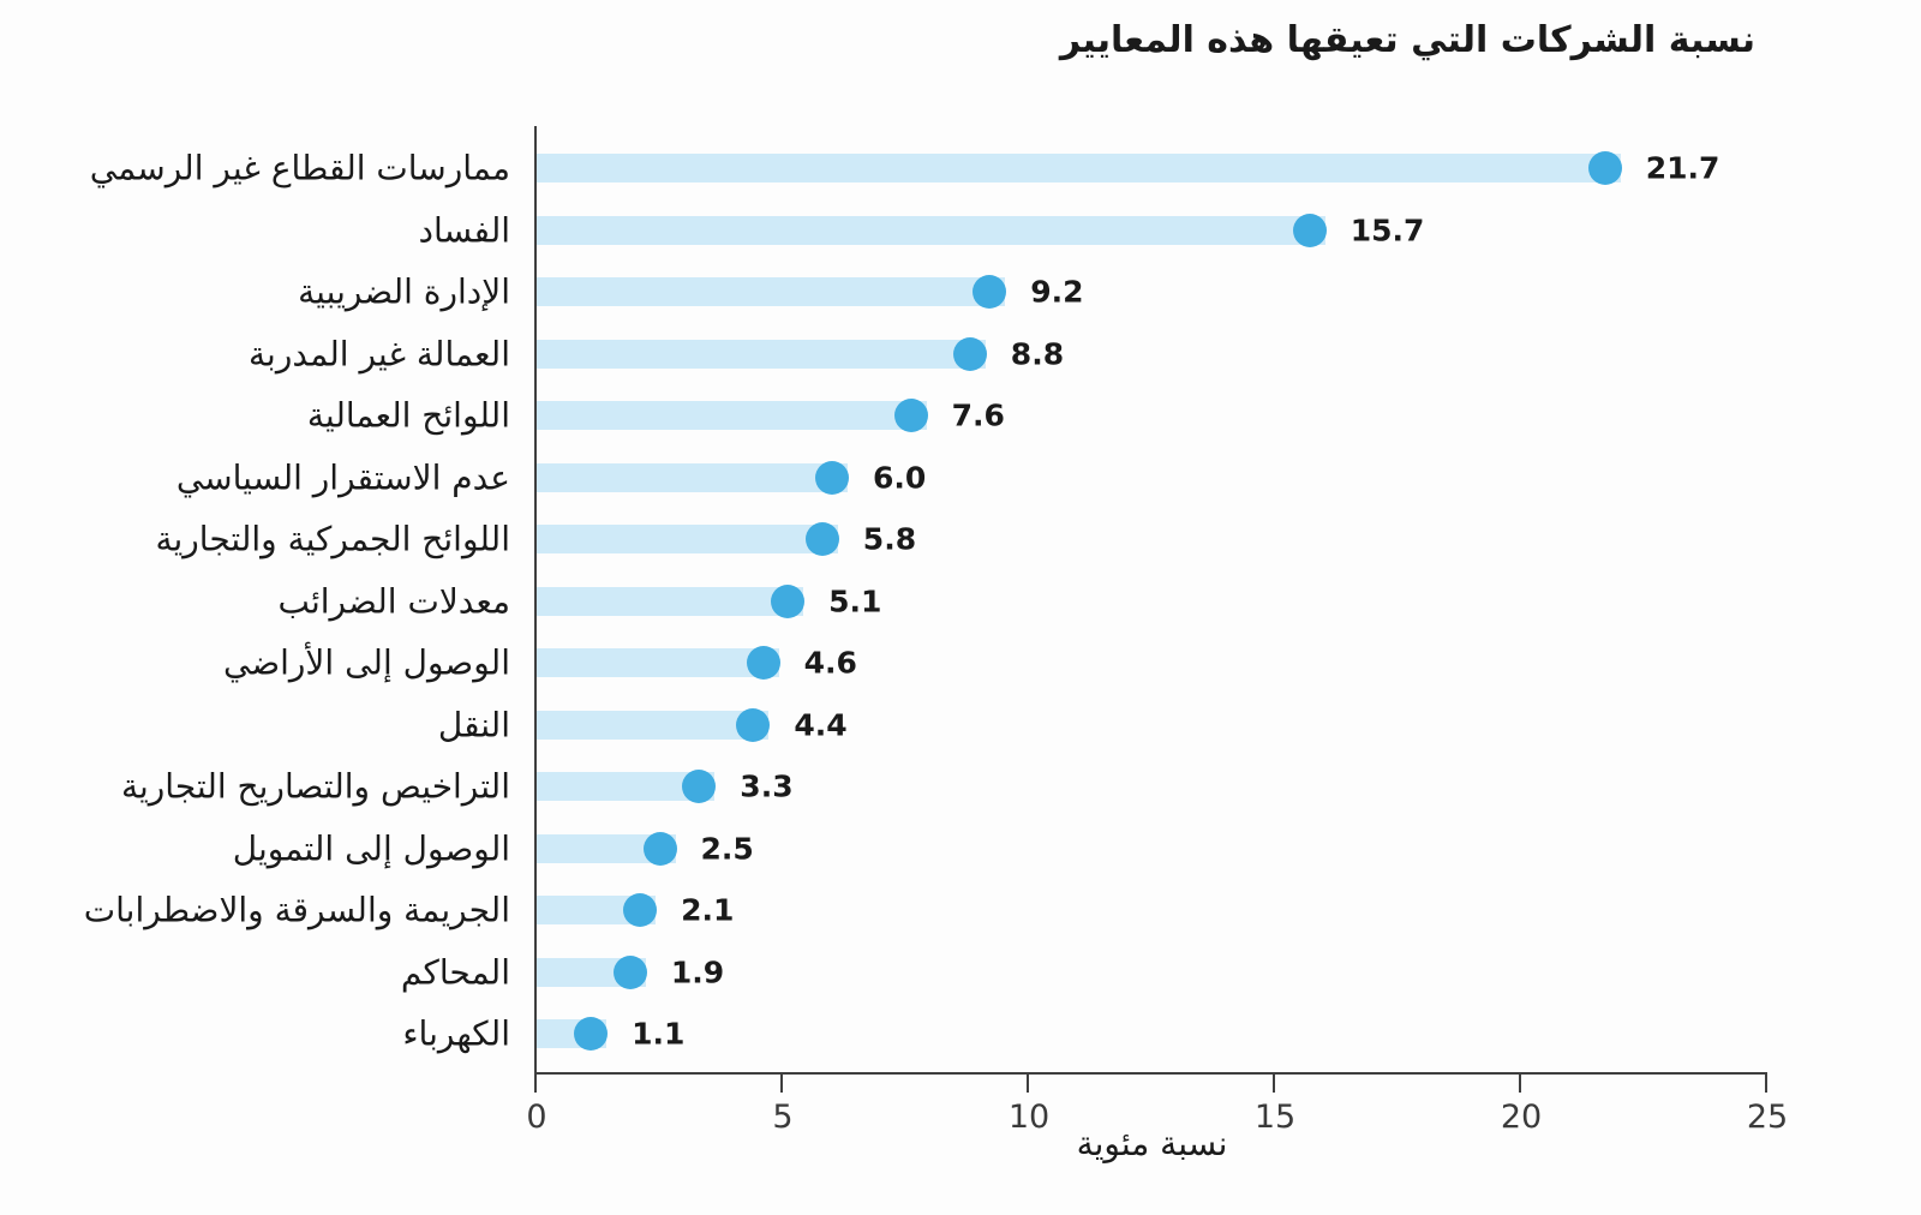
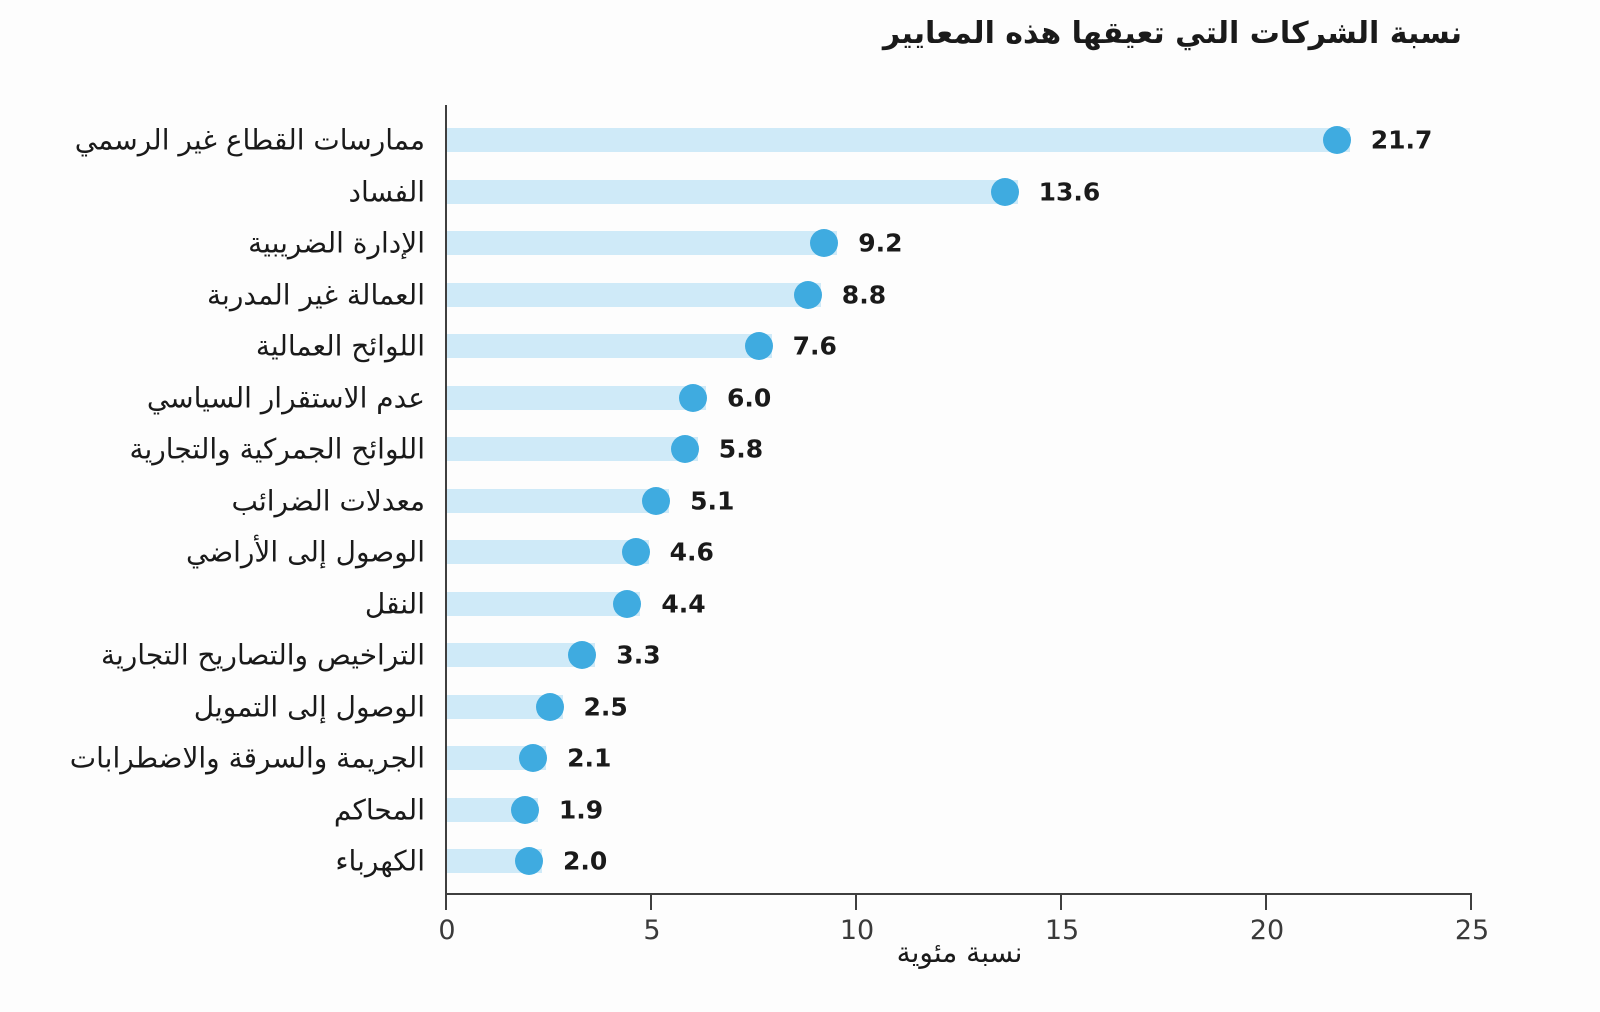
الفساد: 15.7 -> 13.6
الكهرباء: 1.1 -> 2.0
